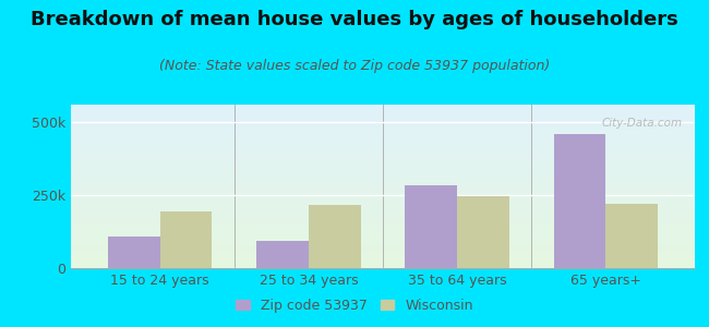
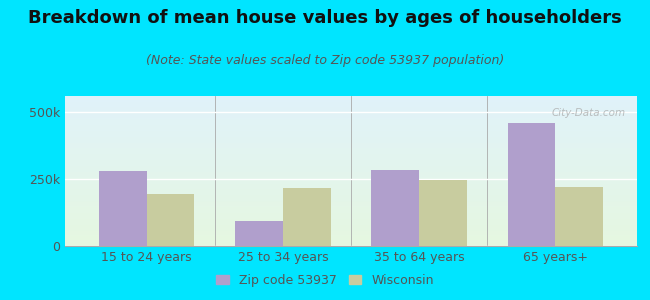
Zip code 53937/15 to 24 years: 110k -> 280k
